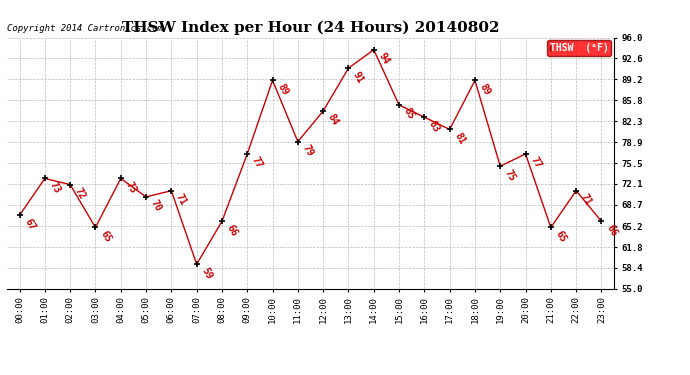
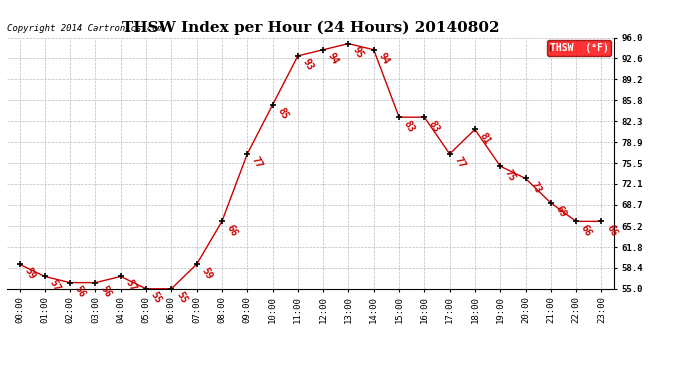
00:00: 67 -> 59
01:00: 73 -> 57
02:00: 72 -> 56
03:00: 65 -> 56
04:00: 73 -> 57
05:00: 70 -> 55
06:00: 71 -> 55
10:00: 89 -> 85
11:00: 79 -> 93
12:00: 84 -> 94
13:00: 91 -> 95
15:00: 85 -> 83
17:00: 81 -> 77
18:00: 89 -> 81
20:00: 77 -> 73
21:00: 65 -> 69
22:00: 71 -> 66
